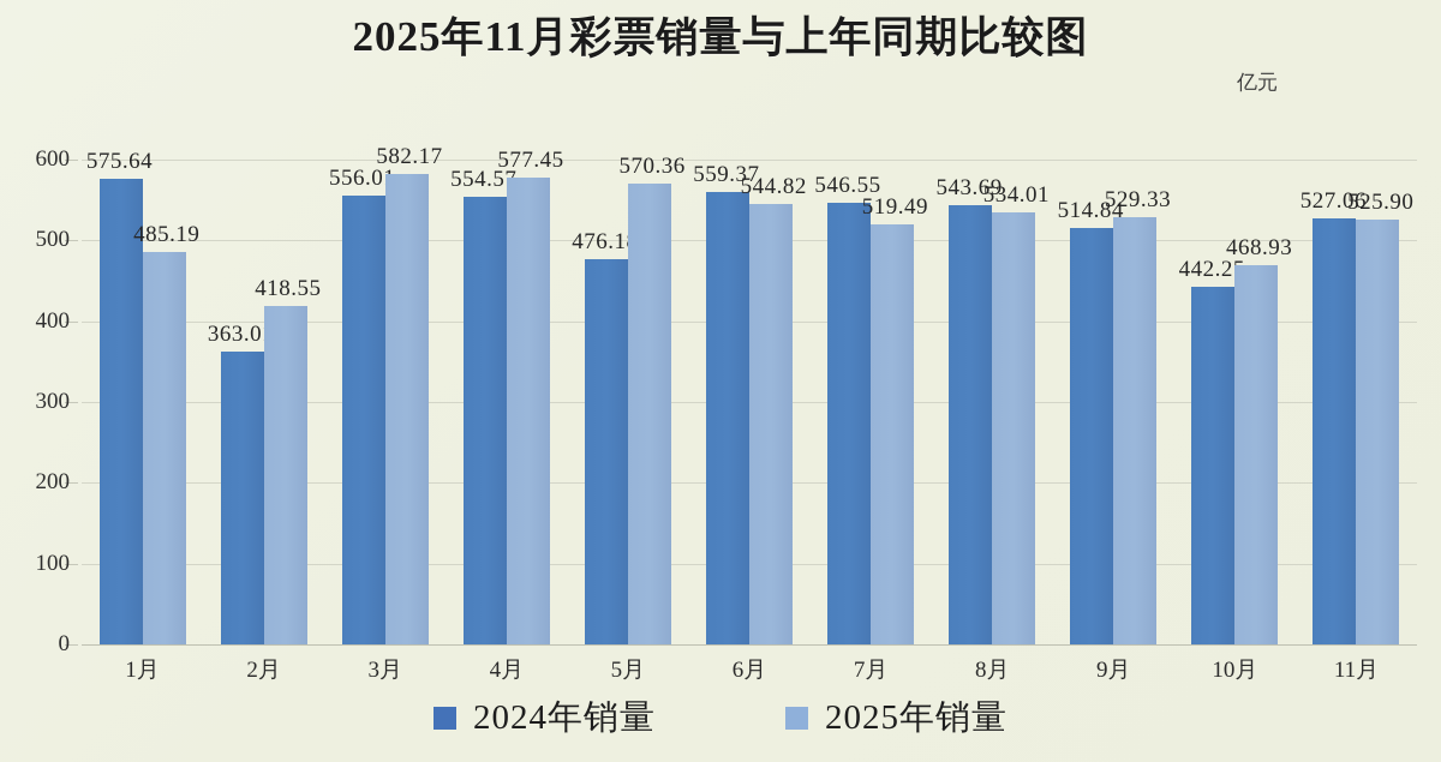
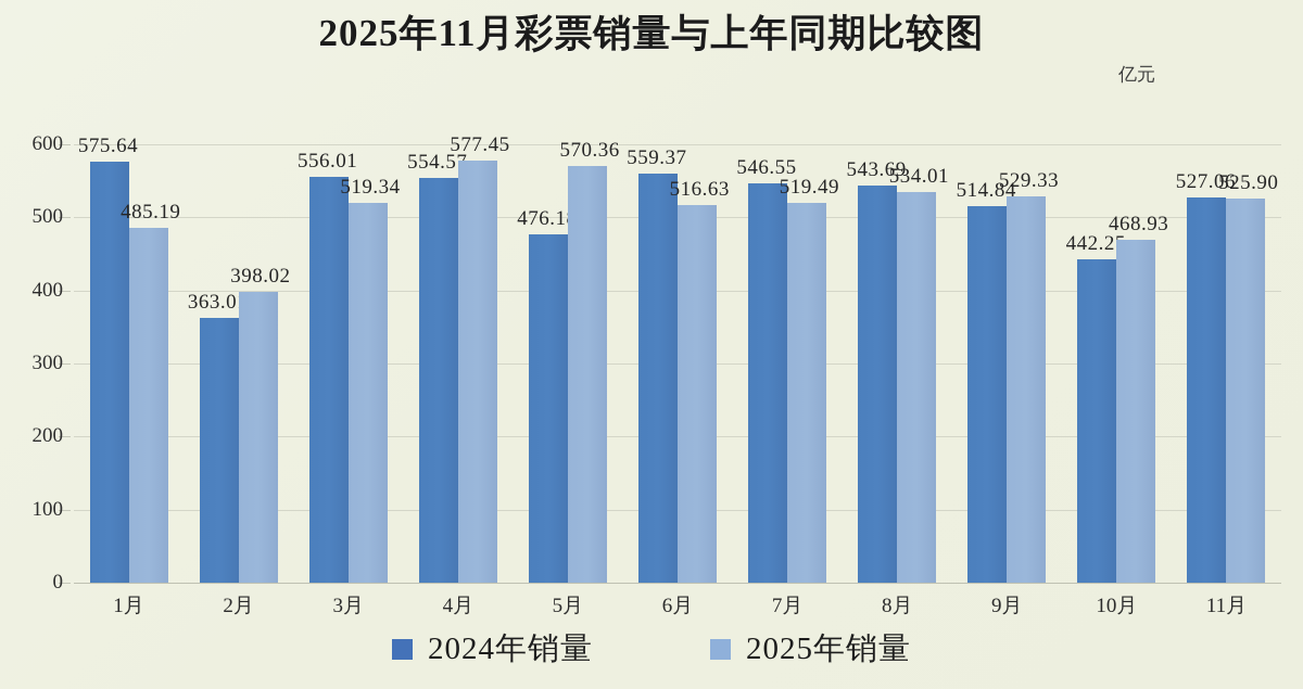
2025年销量/2月: 418.55 -> 398.02
2025年销量/3月: 582.17 -> 519.34
2025年销量/6月: 544.82 -> 516.63
